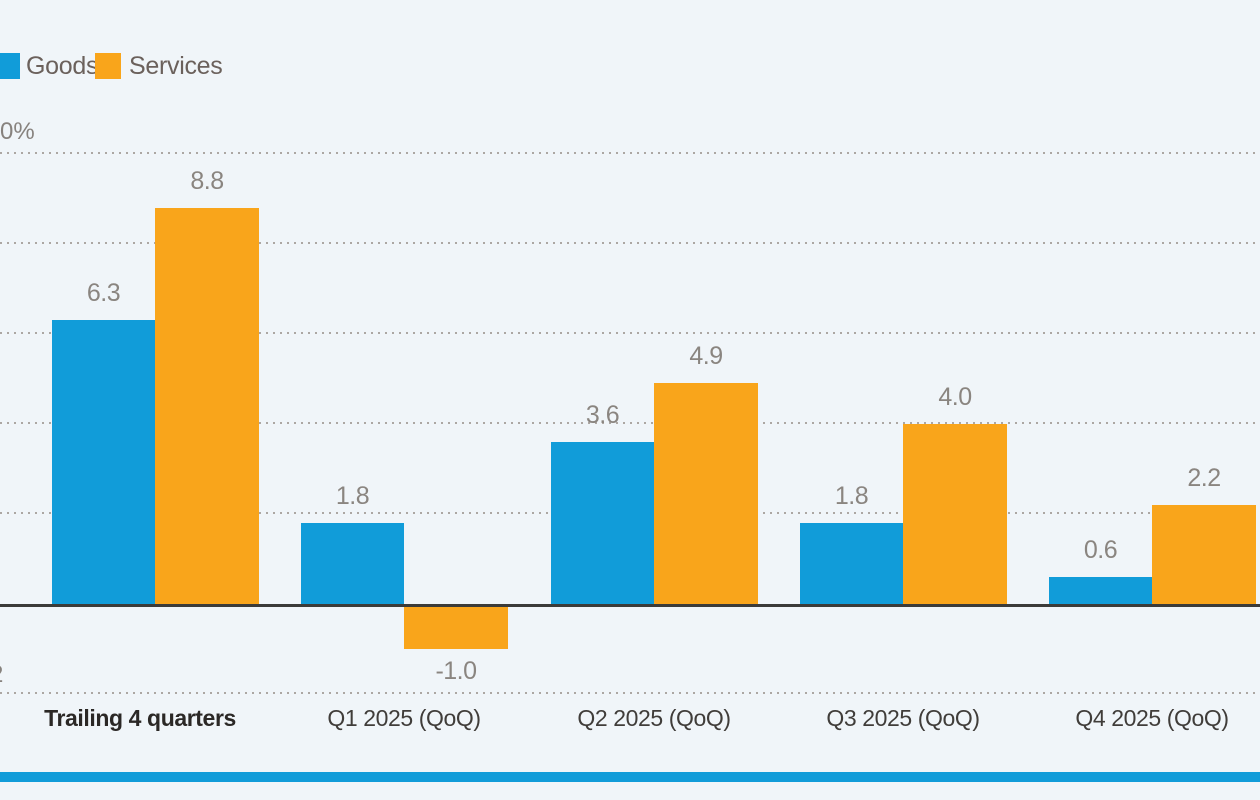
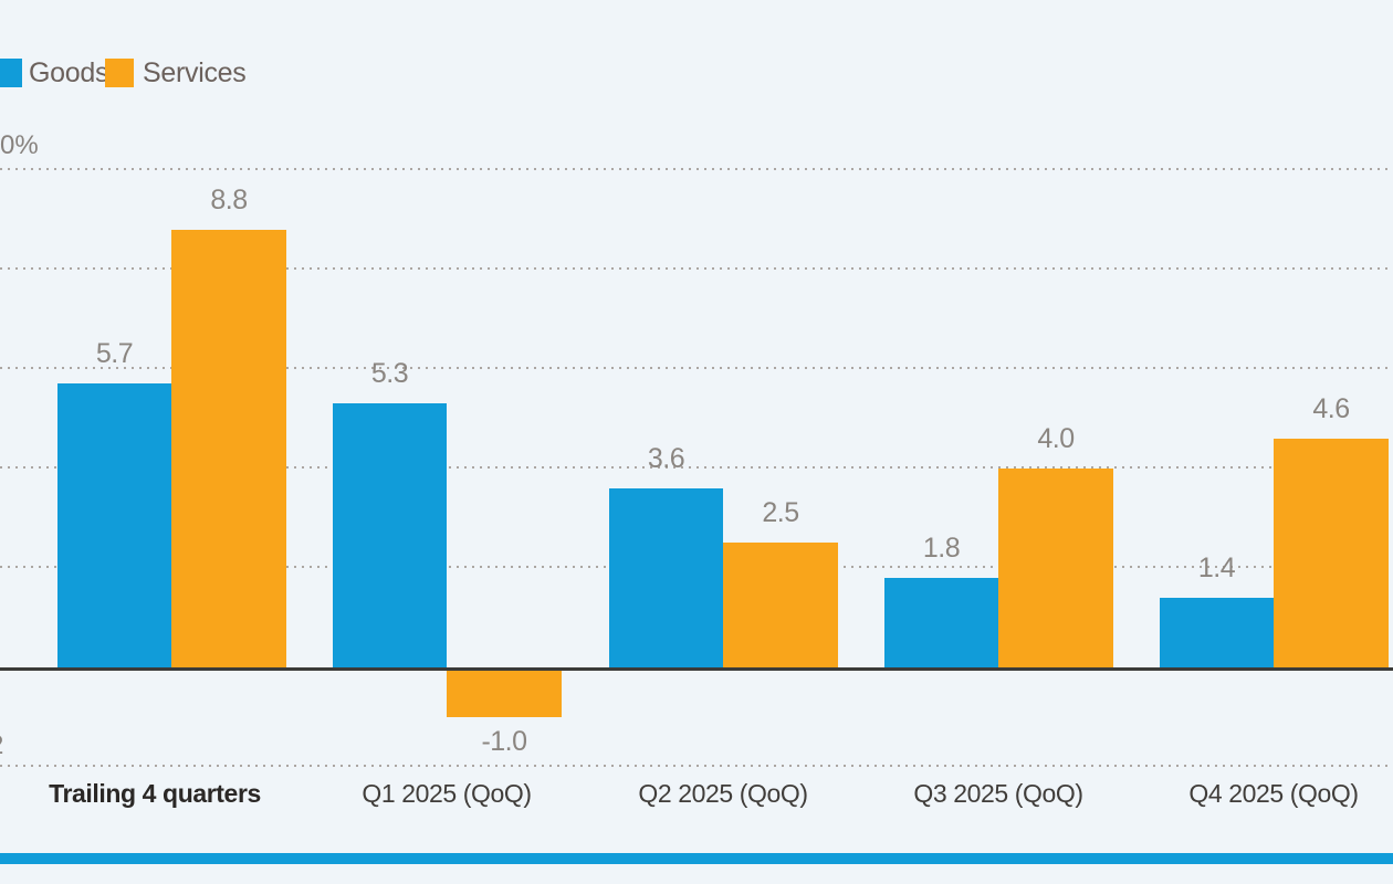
Goods/Trailing 4 quarters: 6.3 -> 5.7
Goods/Q1 2025 (QoQ): 1.8 -> 5.3
Services/Q2 2025 (QoQ): 4.9 -> 2.5
Goods/Q4 2025 (QoQ): 0.6 -> 1.4
Services/Q4 2025 (QoQ): 2.2 -> 4.6
